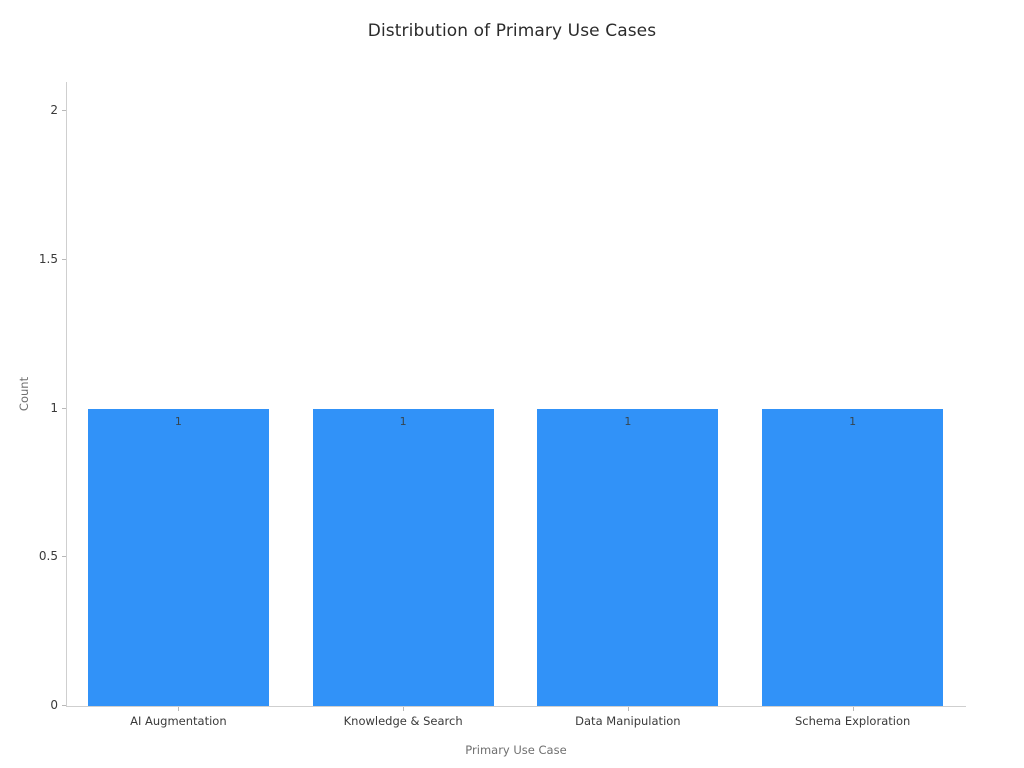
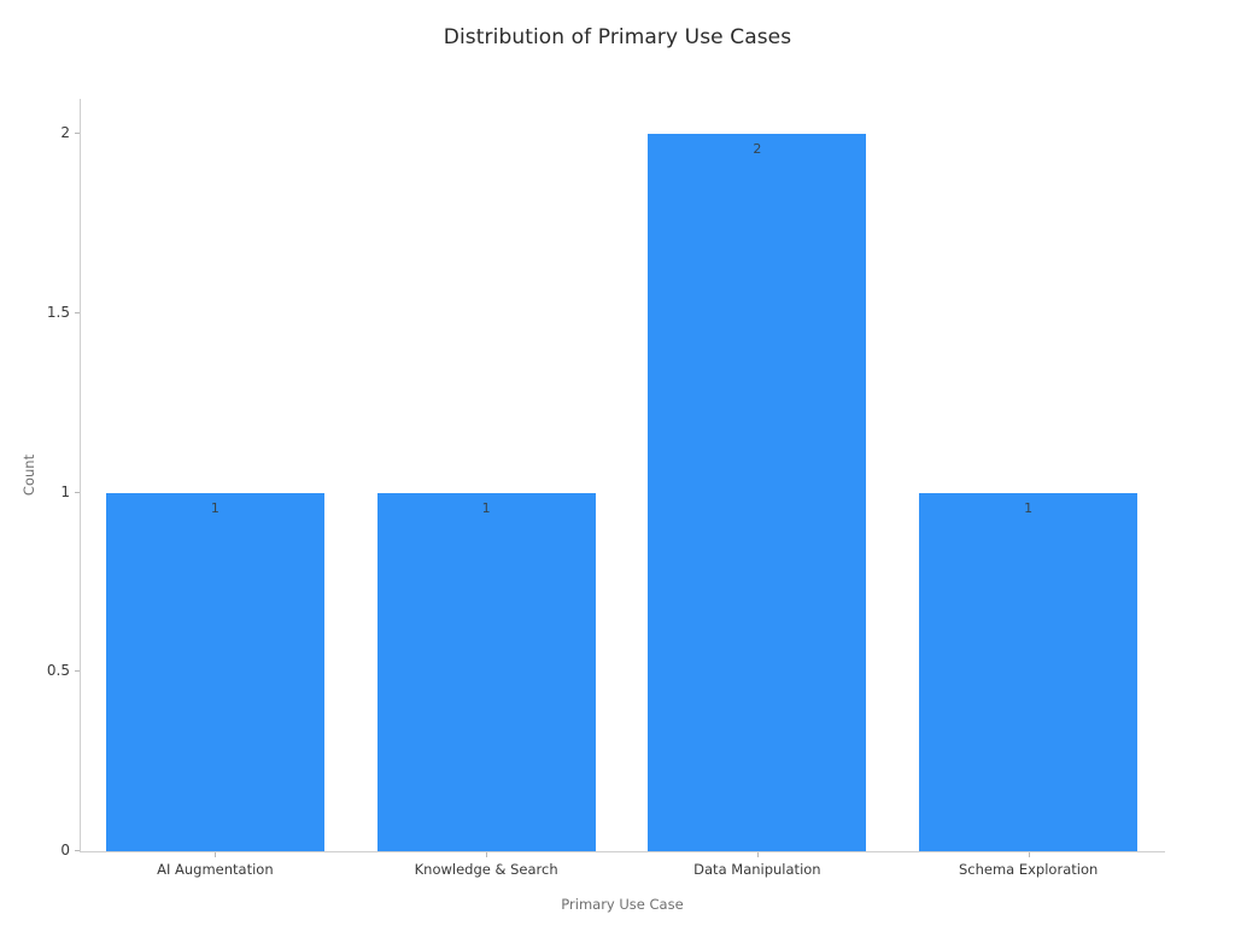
Data Manipulation: 1 -> 2
